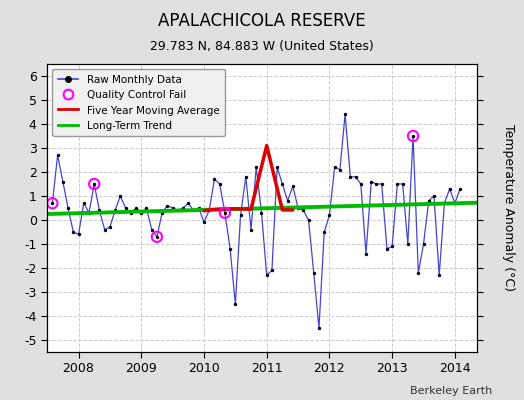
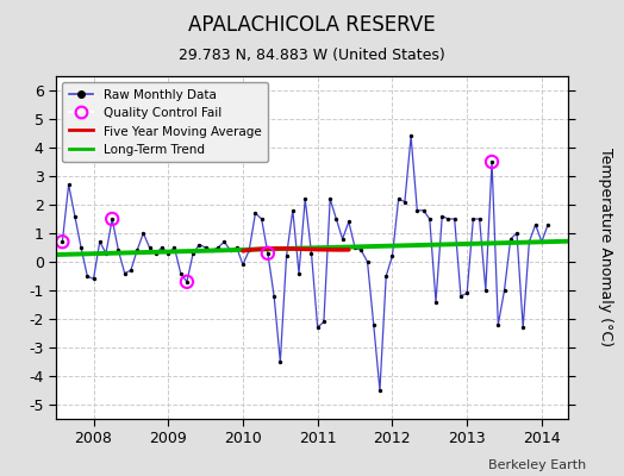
Five Year Moving Average/2011: 3.10 -> 0.43
